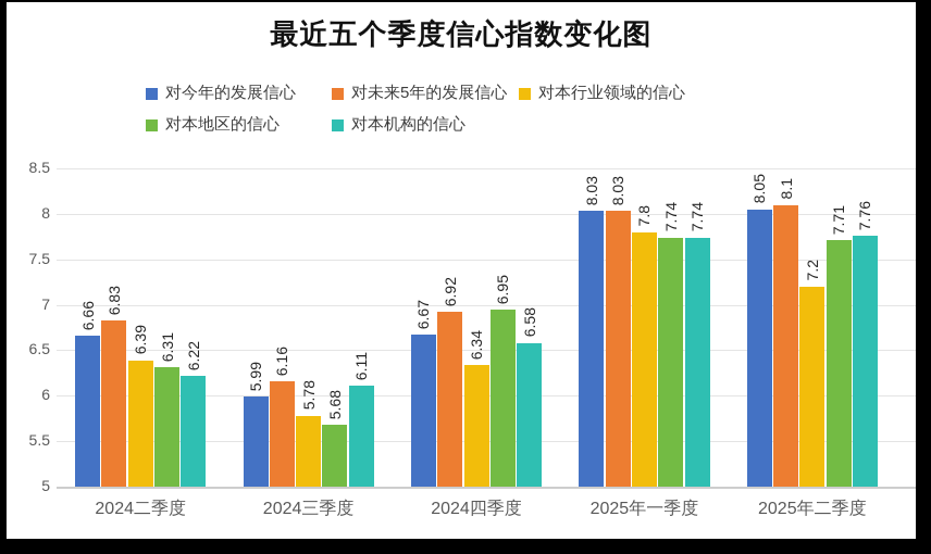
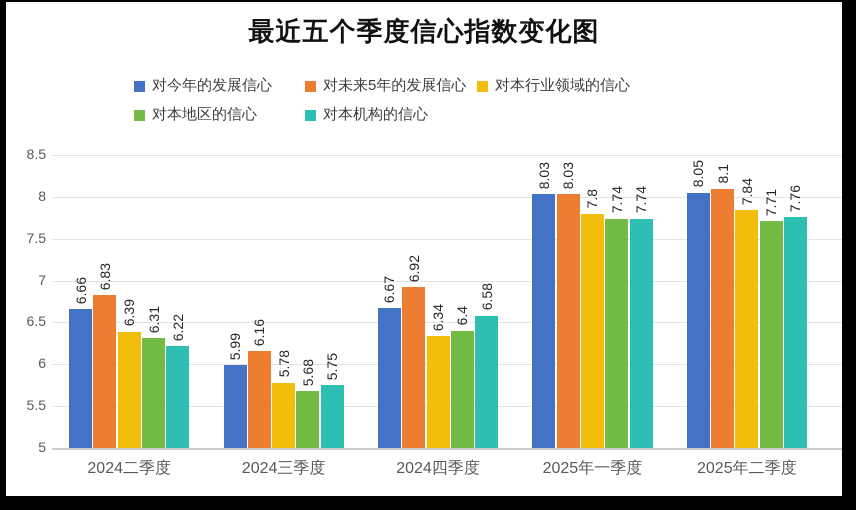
对本机构的信心/2024三季度: 6.11 -> 5.75
对本地区的信心/2024四季度: 6.95 -> 6.4
对本行业领域的信心/2025年二季度: 7.2 -> 7.84
